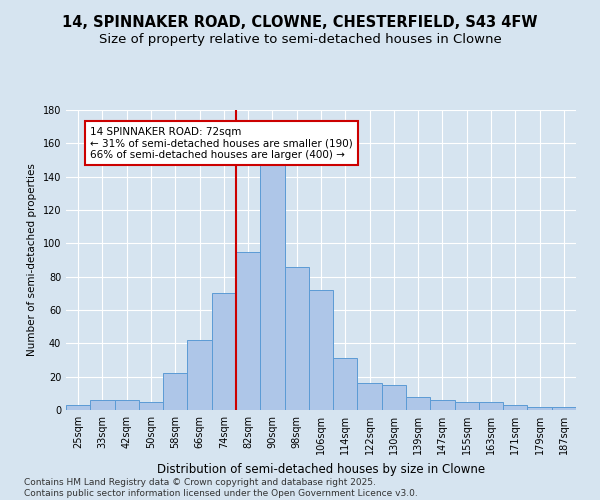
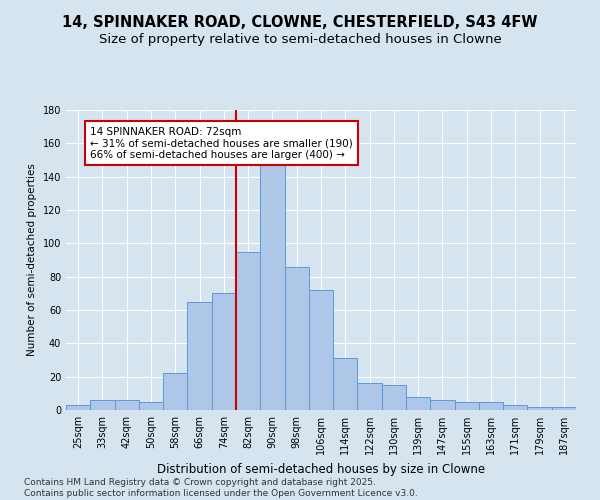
66sqm: 42 -> 65
